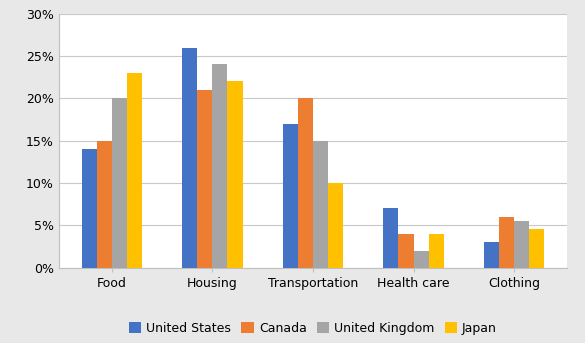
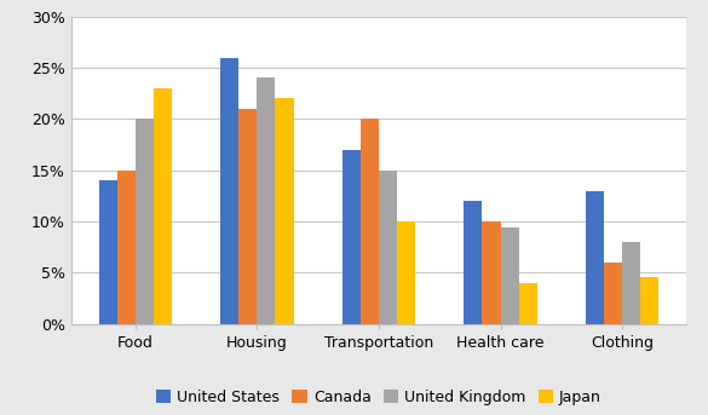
United States/Health care: 7% -> 12%
Canada/Health care: 4% -> 10%
United Kingdom/Health care: 2.0% -> 9.4%
United States/Clothing: 3% -> 13%
United Kingdom/Clothing: 5.5% -> 8.0%
